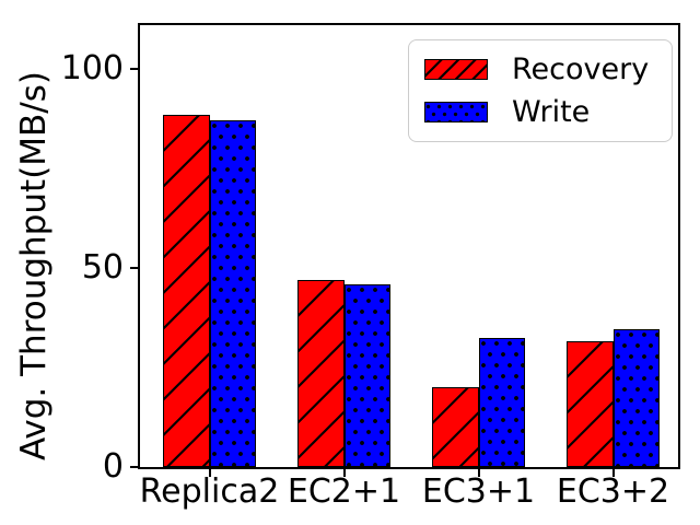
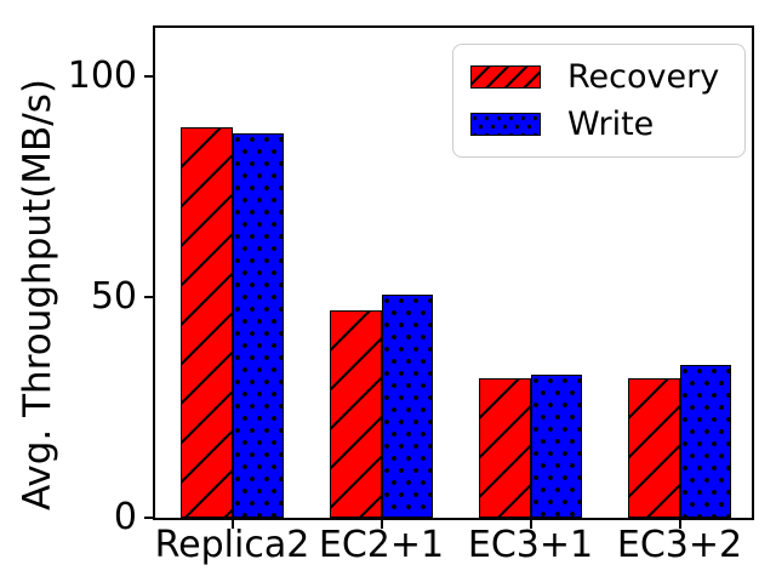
Write/EC2+1: 46 -> 50
Recovery/EC3+1: 20 -> 32
